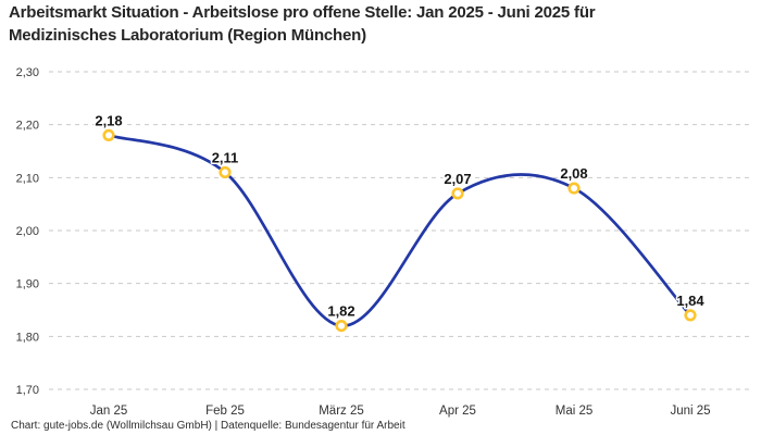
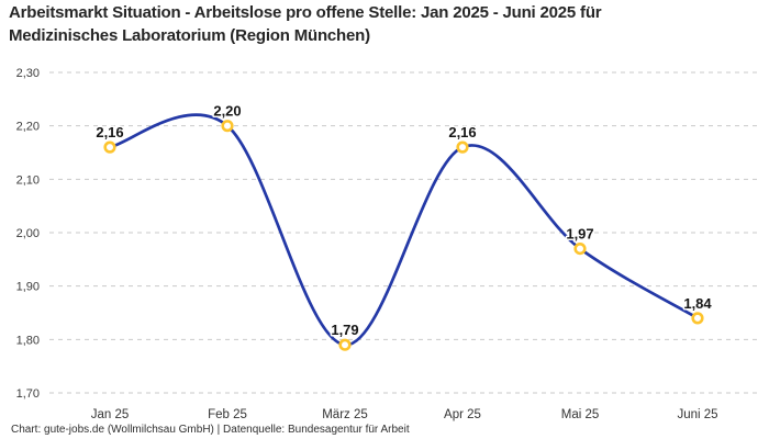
Jan 25: 2,18 -> 2,16
Feb 25: 2,11 -> 2,20
März 25: 1,82 -> 1,79
Apr 25: 2,07 -> 2,16
Mai 25: 2,08 -> 1,97
